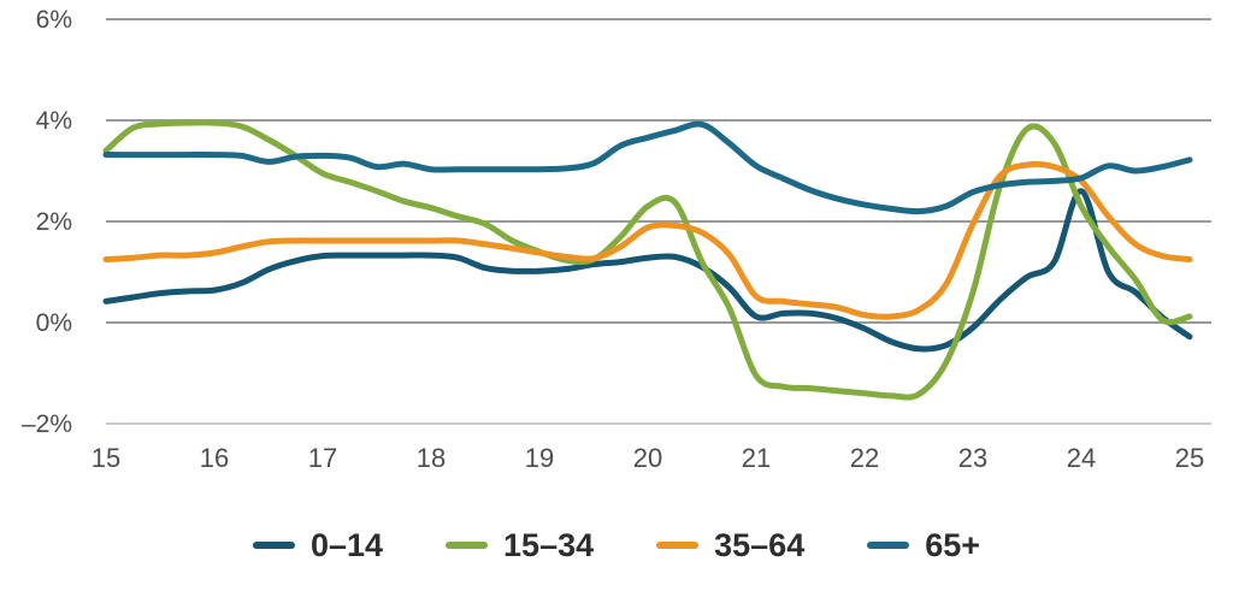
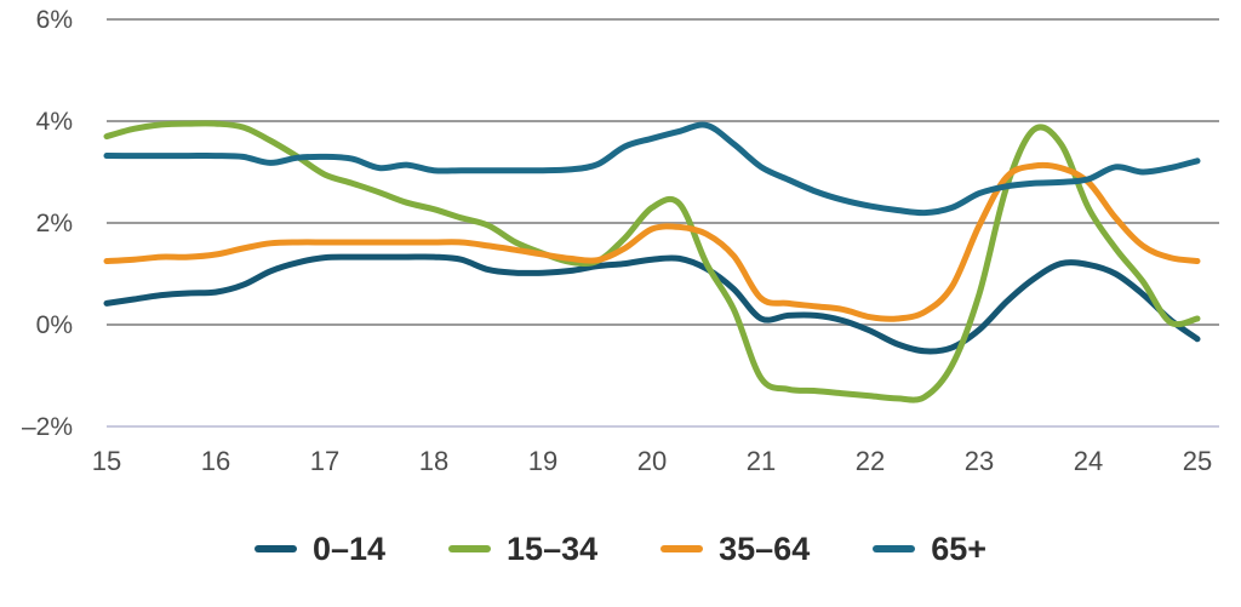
15–34/15: 3.4% -> 3.7%
0–14/24: 2.6% -> 1.2%
